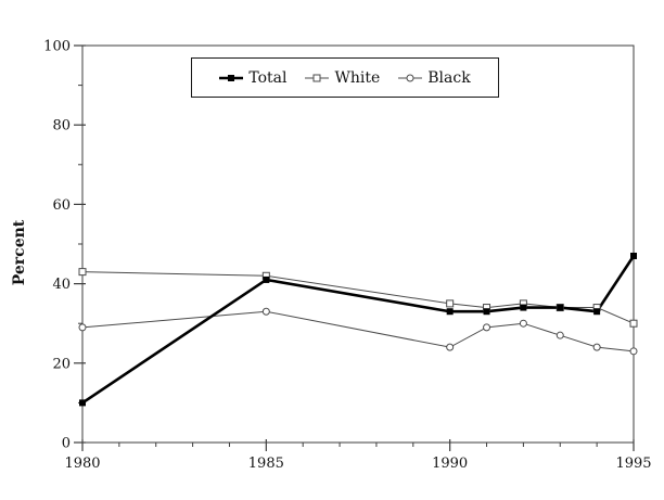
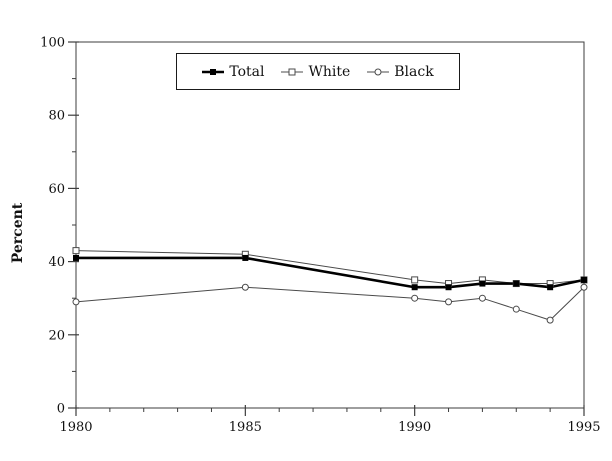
Total/1980: 10 -> 41
Black/1990: 24 -> 30
Total/1995: 47 -> 35
White/1995: 30 -> 35
Black/1995: 23 -> 33
